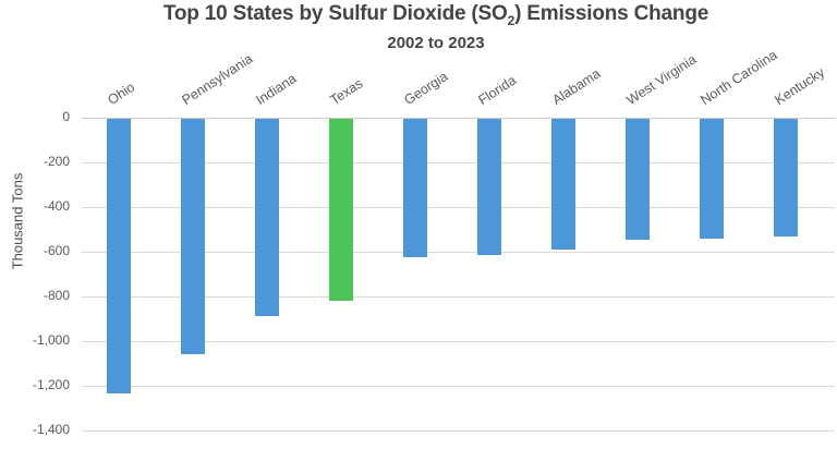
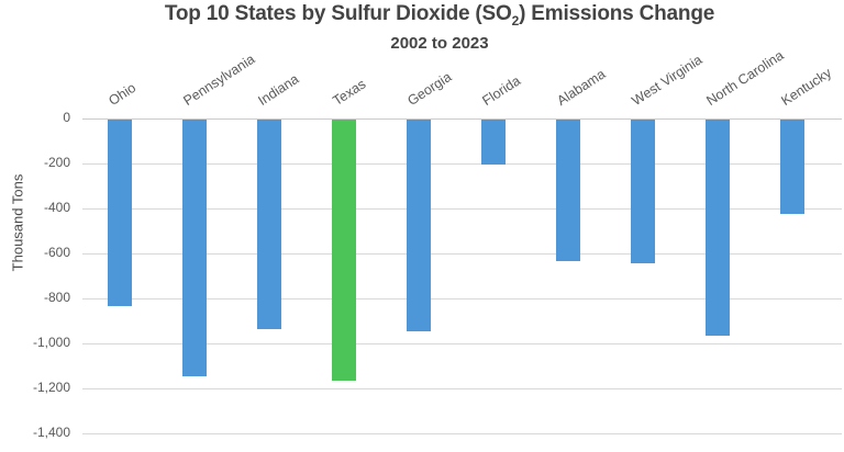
Ohio: -1230 -> -830
Pennsylvania: -1060 -> -1140
Indiana: -880 -> -930
Texas: -820 -> -1160
Georgia: -620 -> -940
Florida: -610 -> -200
Alabama: -580 -> -630
West Virginia: -540 -> -640
North Carolina: -540 -> -960
Kentucky: -520 -> -420
